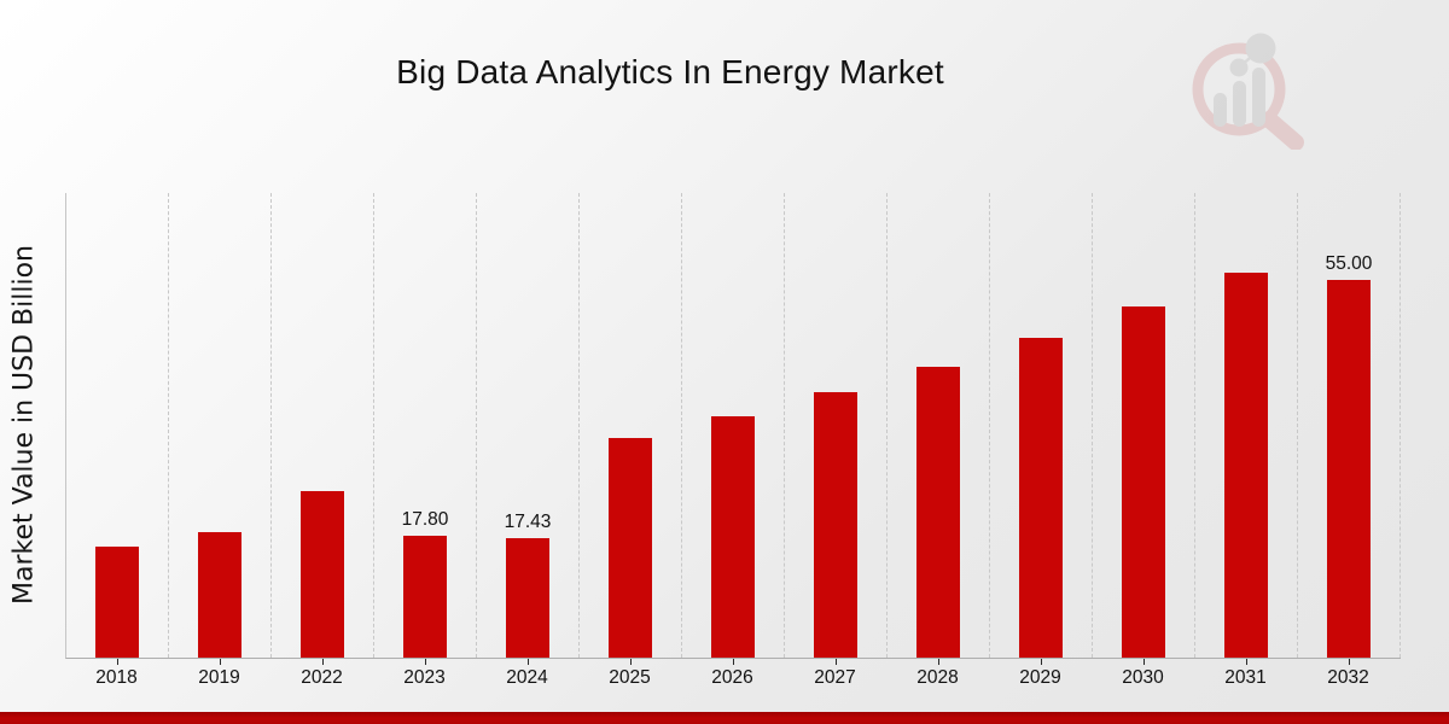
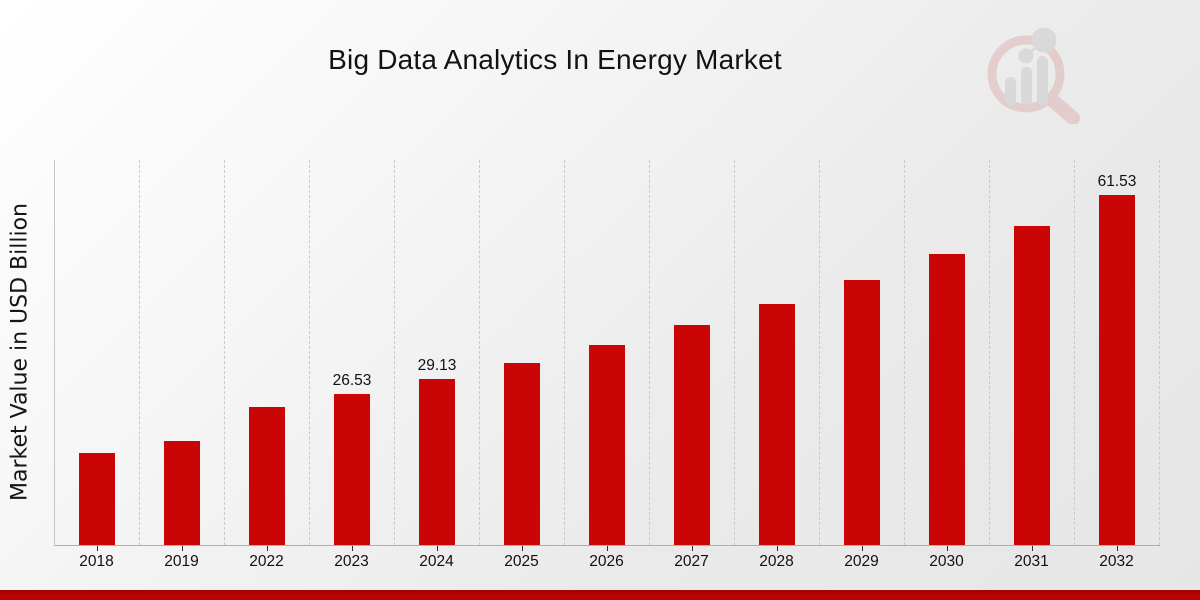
2023: 17.80 -> 26.53
2024: 17.43 -> 29.13
2032: 55.00 -> 61.53
